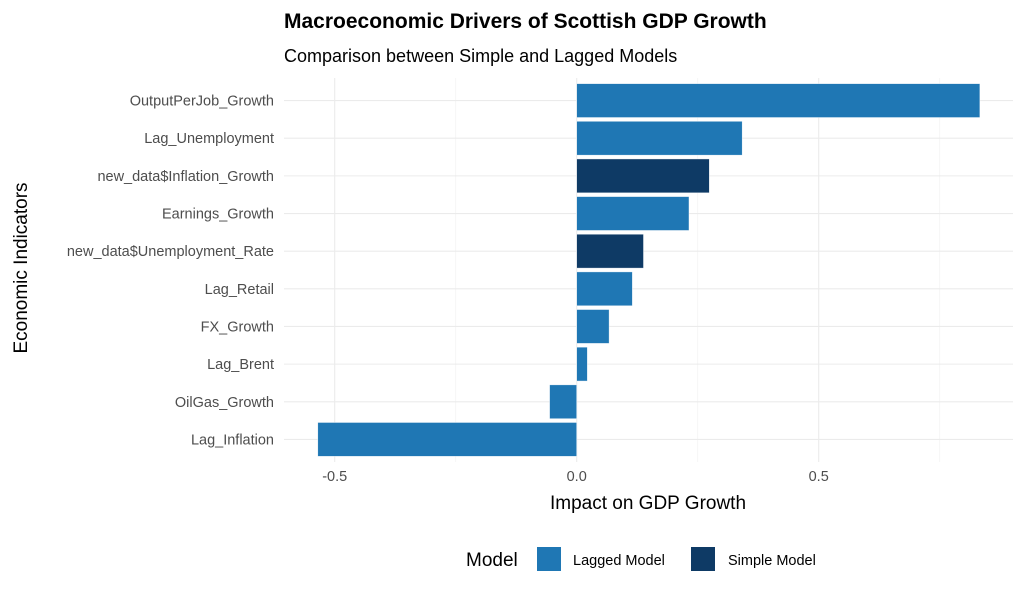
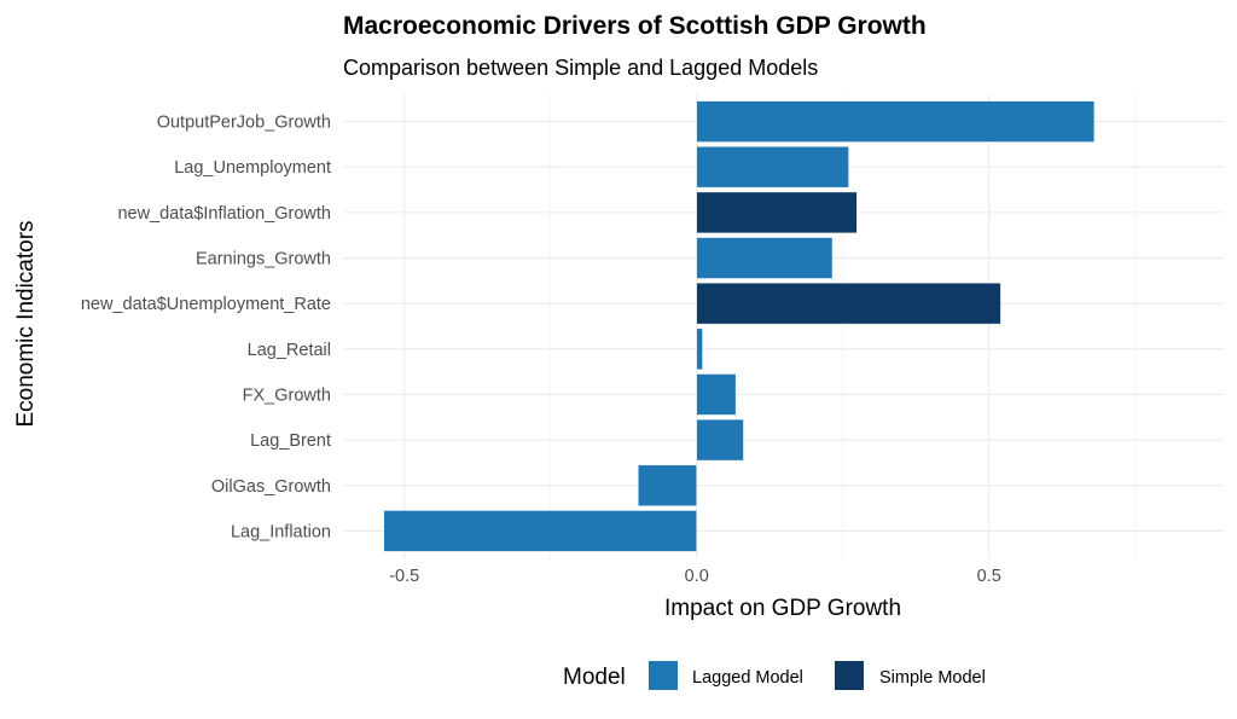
OutputPerJob_Growth: 0.83 -> 0.68
Lag_Unemployment: 0.34 -> 0.26
new_data$Unemployment_Rate: 0.14 -> 0.52
Lag_Retail: 0.12 -> 0.01
Lag_Brent: 0.02 -> 0.08
OilGas_Growth: -0.06 -> -0.10
